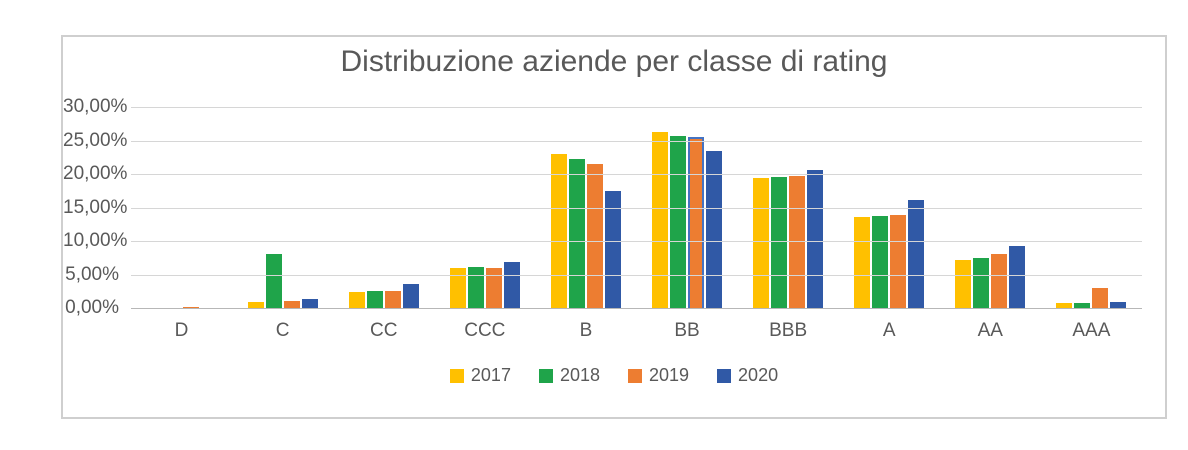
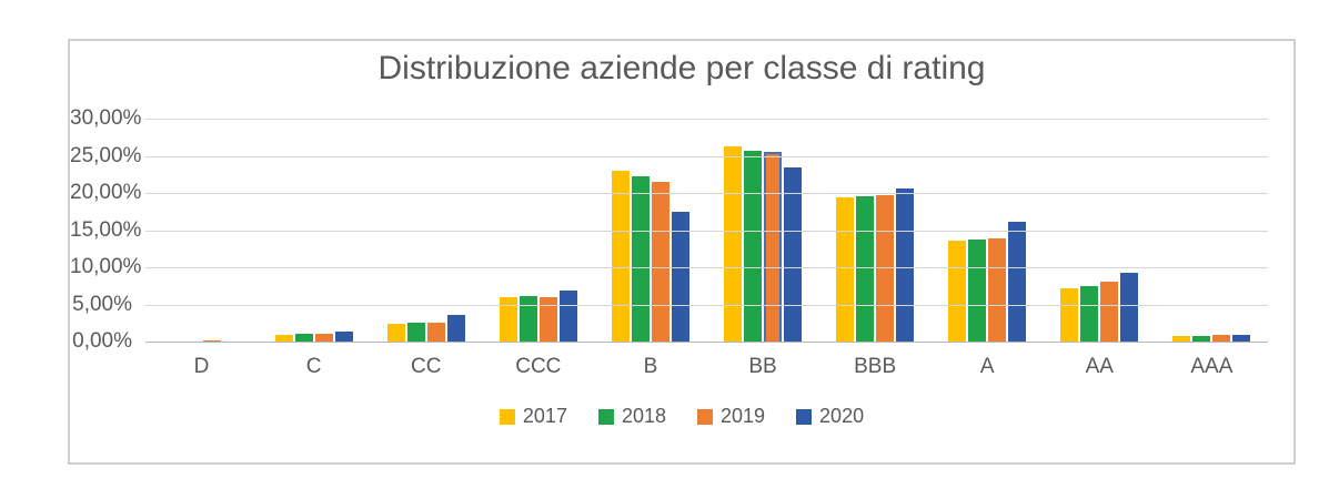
2018/C: 8% -> 1%
2019/AAA: 3% -> 1%
